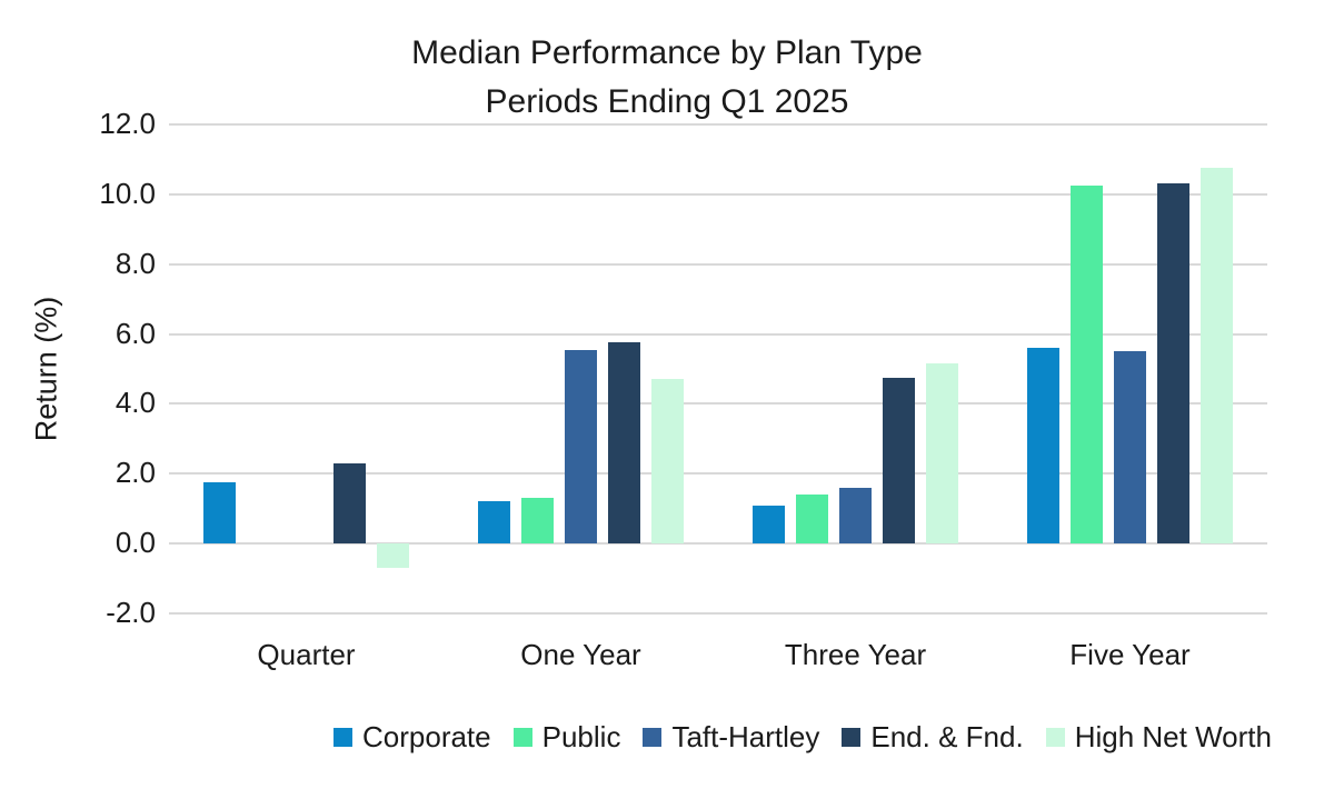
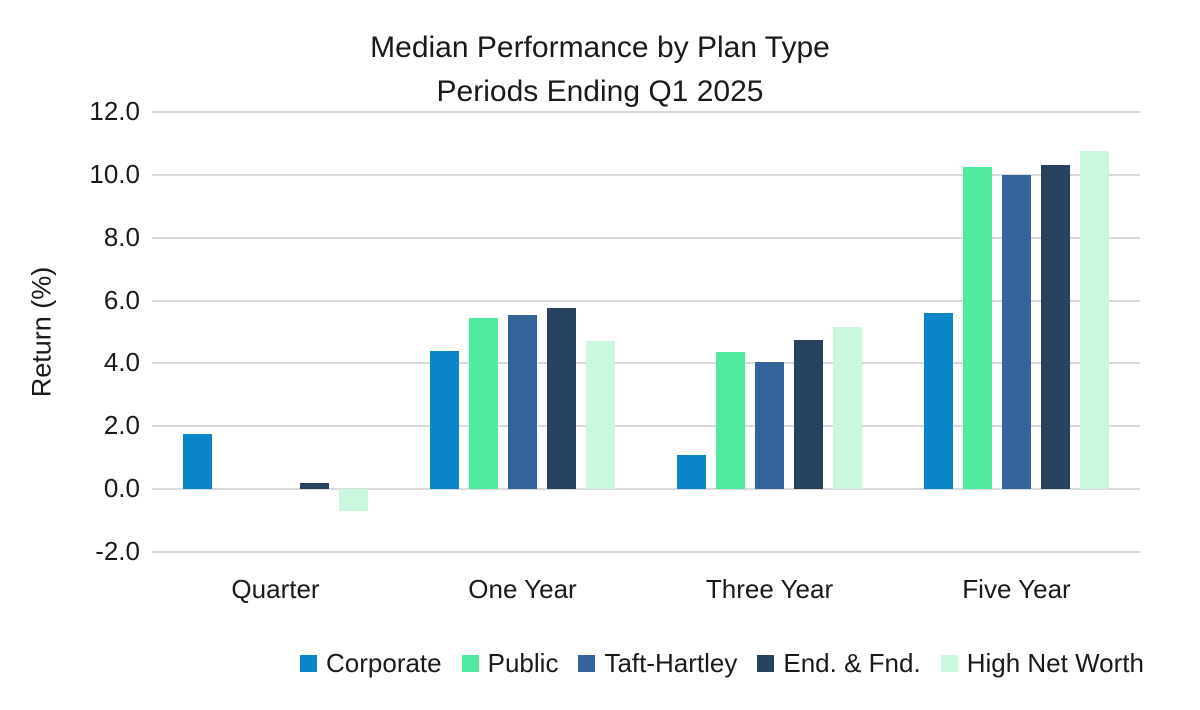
End. & Fnd./Quarter: 2.3 -> 0.2
Corporate/One Year: 1.2 -> 4.4
Public/One Year: 1.3 -> 5.5
Public/Three Year: 1.4 -> 4.3
Taft-Hartley/Three Year: 1.6 -> 4.0
Taft-Hartley/Five Year: 5.5 -> 10.0
